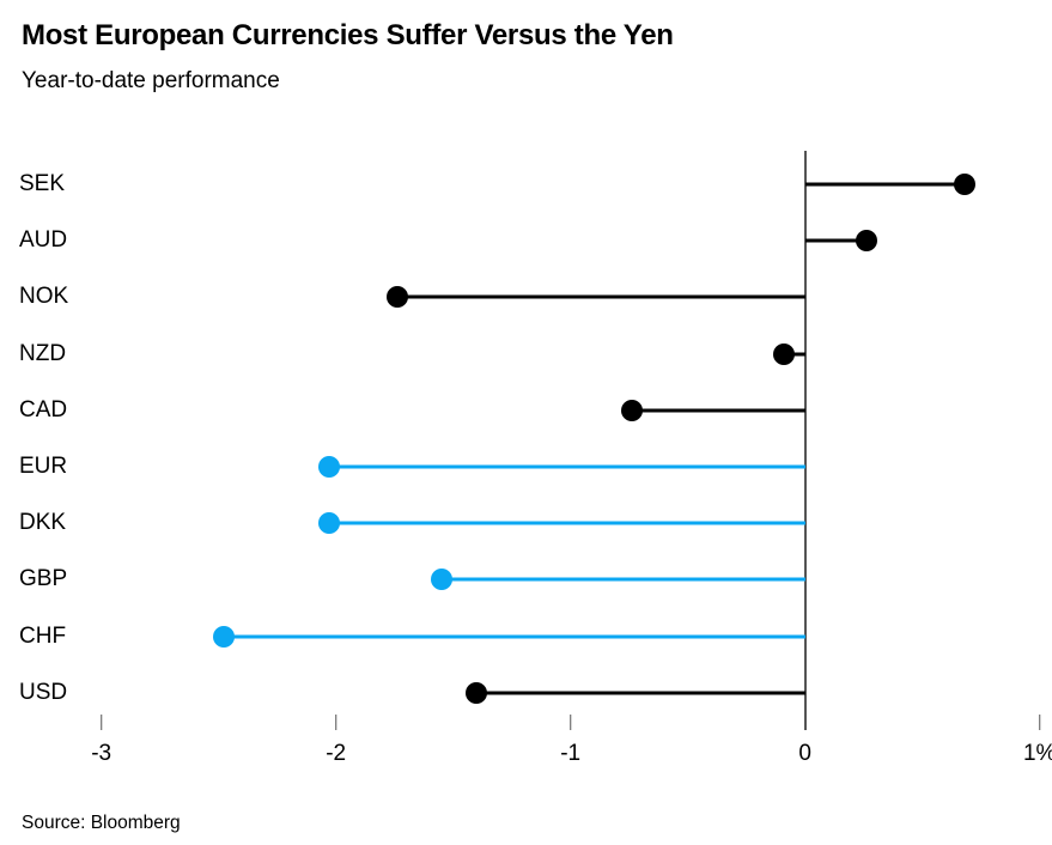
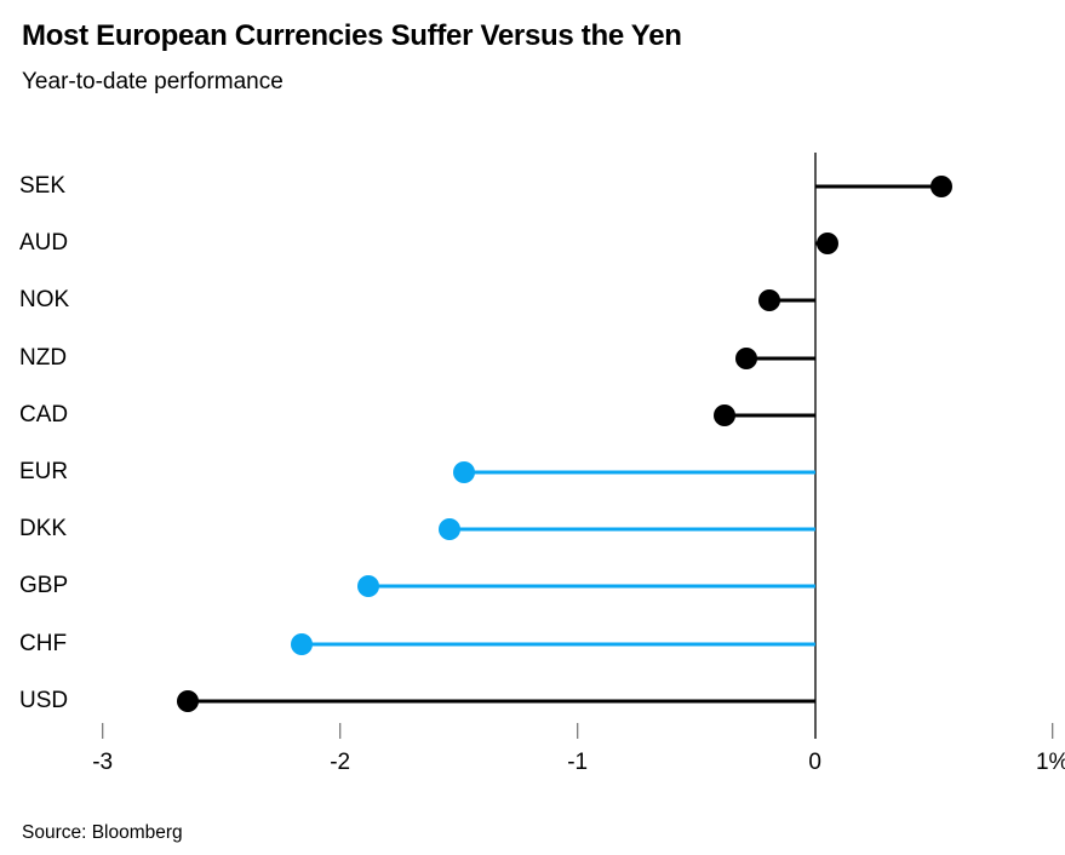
SEK: 0.68% -> 0.53%
AUD: 0.26% -> 0.05%
NOK: -1.74% -> -0.19%
NZD: -0.09% -> -0.29%
CAD: -0.74% -> -0.38%
EUR: -2.03% -> -1.48%
DKK: -2.03% -> -1.54%
GBP: -1.55% -> -1.88%
CHF: -2.48% -> -2.16%
USD: -1.40% -> -2.64%
